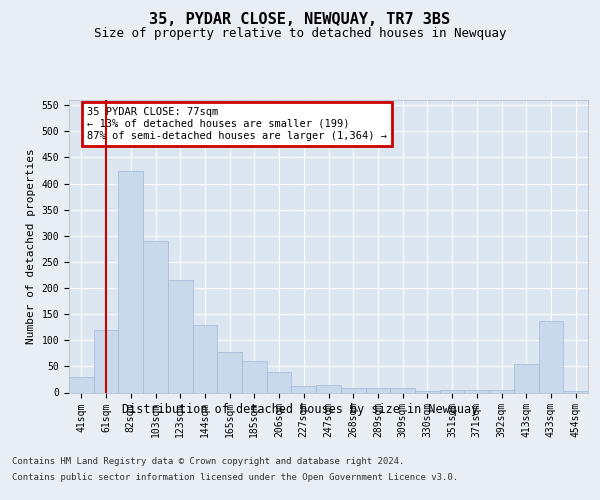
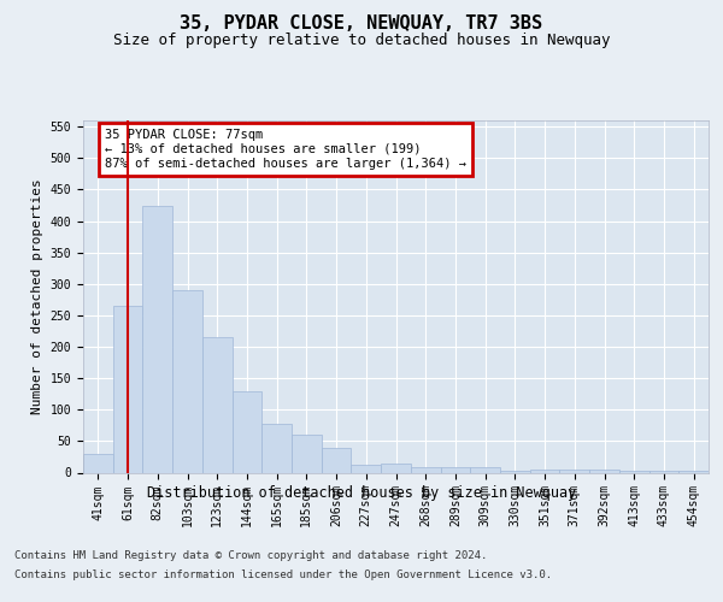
61sqm: 120 -> 265
413sqm: 54 -> 3
433sqm: 136 -> 3
